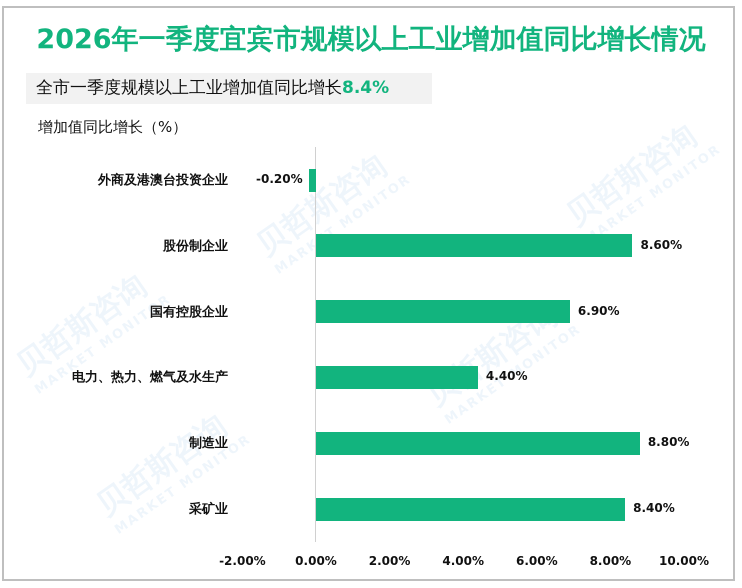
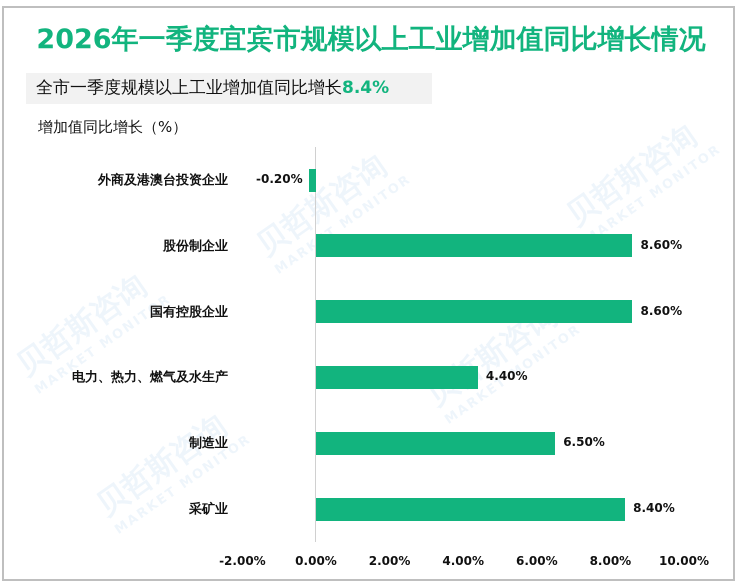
国有控股企业: 6.90% -> 8.60%
制造业: 8.80% -> 6.50%
